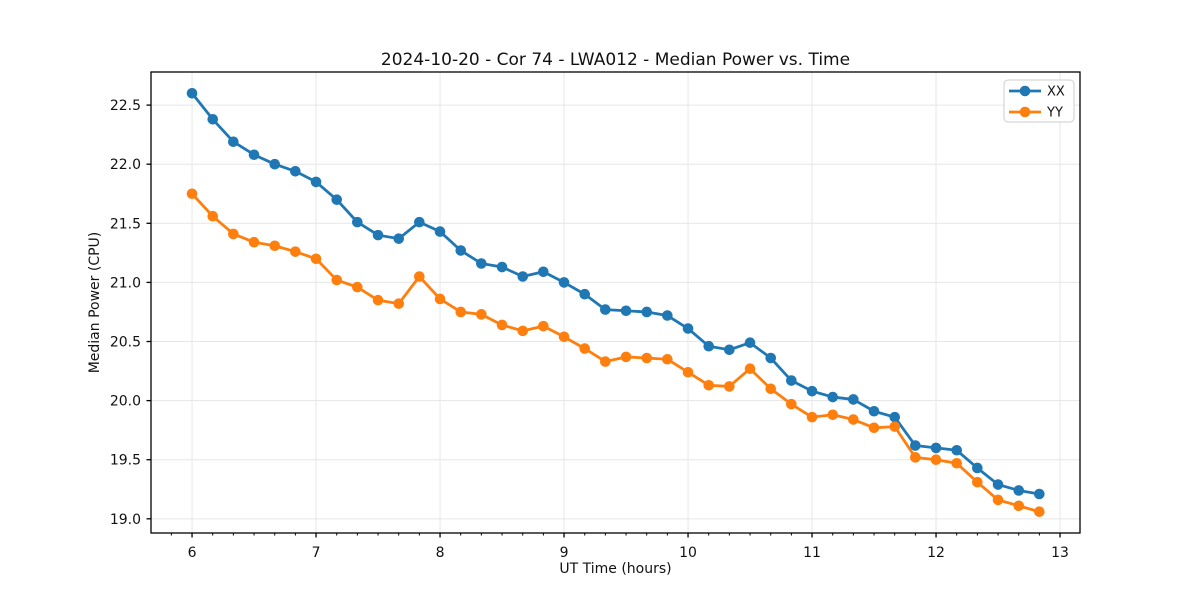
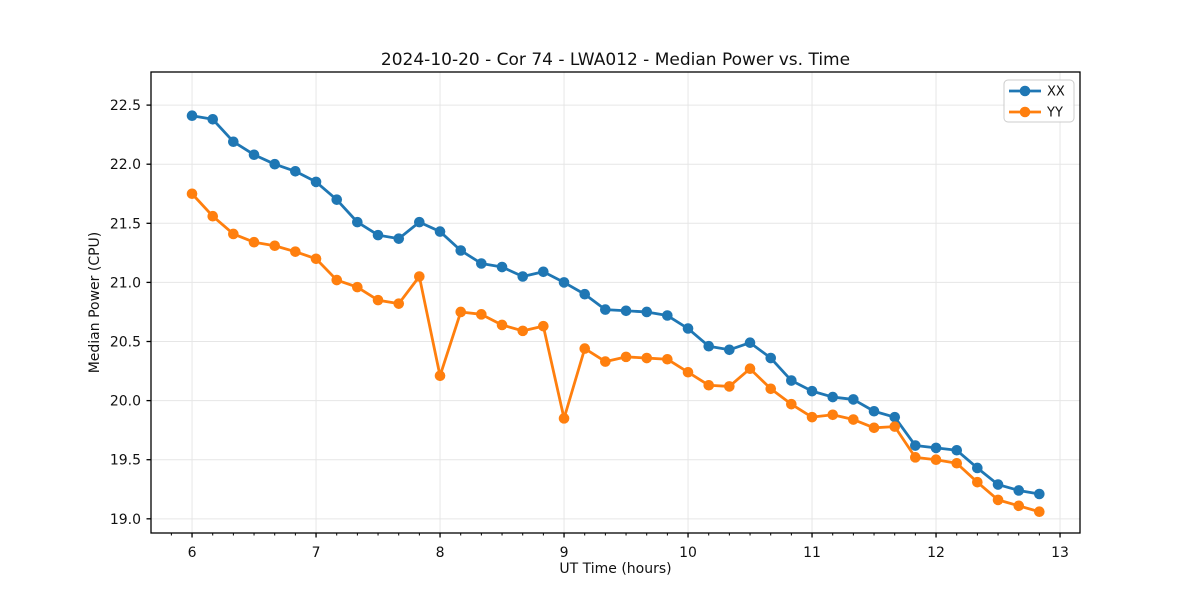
XX/6: 22.60 -> 22.41
YY/8: 20.86 -> 20.21
YY/9: 20.54 -> 19.85
